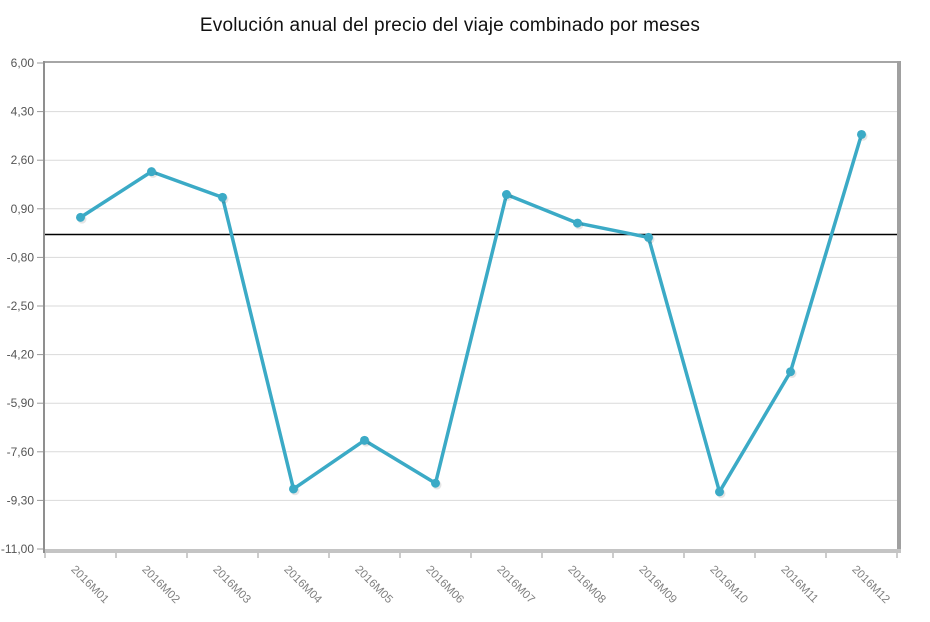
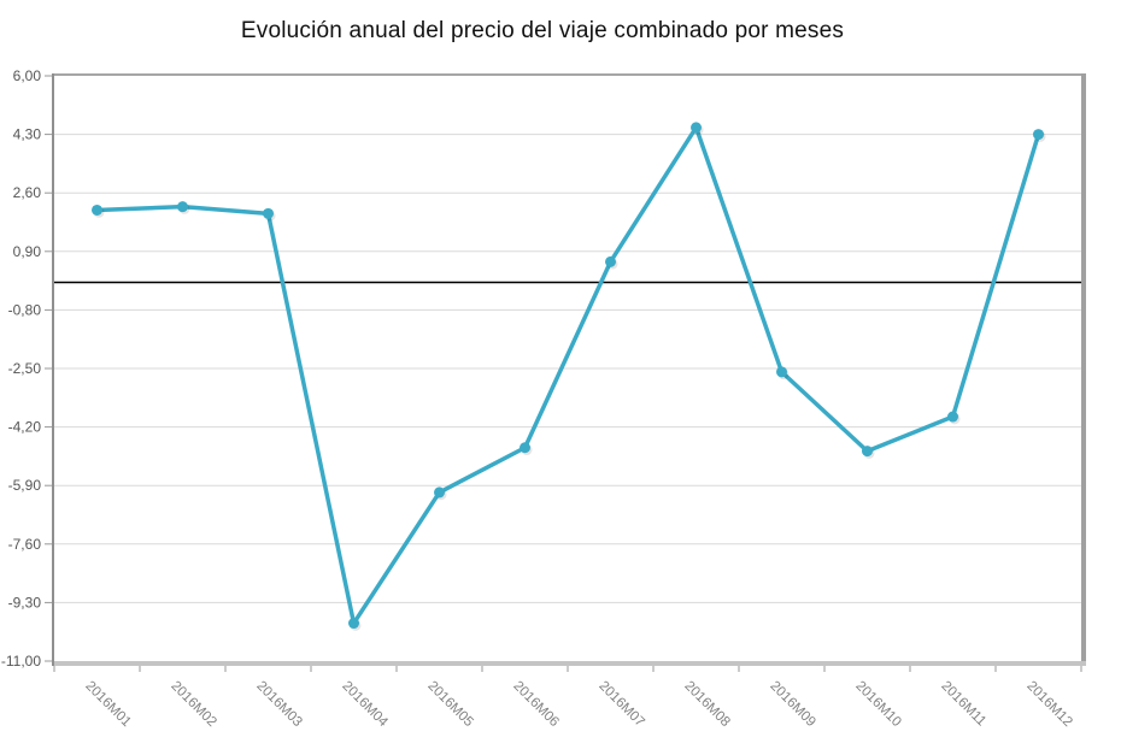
2016M01: 0,6 -> 2,1
2016M03: 1,3 -> 2,0
2016M04: -8,9 -> -9,9
2016M05: -7,2 -> -6,1
2016M06: -8,7 -> -4,8
2016M07: 1,4 -> 0,6
2016M08: 0,4 -> 4,5
2016M09: -0,1 -> -2,6
2016M10: -9,0 -> -4,9
2016M11: -4,8 -> -3,9
2016M12: 3,5 -> 4,3
